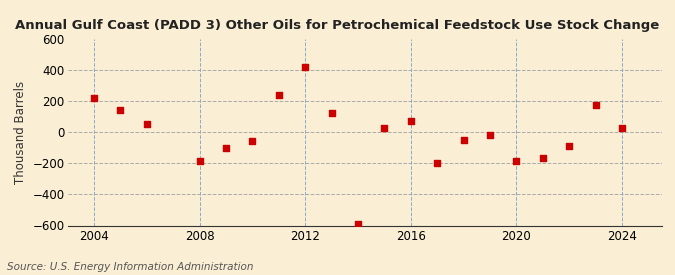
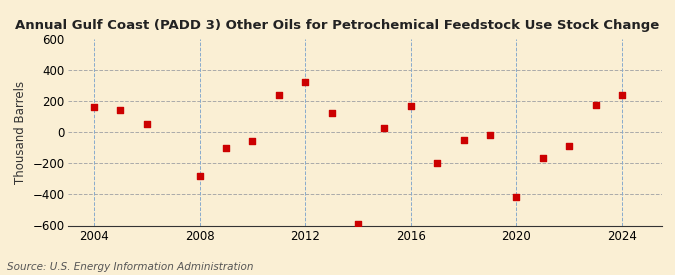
2004: 220 -> 160
2008: -180 -> -280
2012: 420 -> 320
2016: 70 -> 170
2020: -180 -> -420
2024: 20 -> 240
